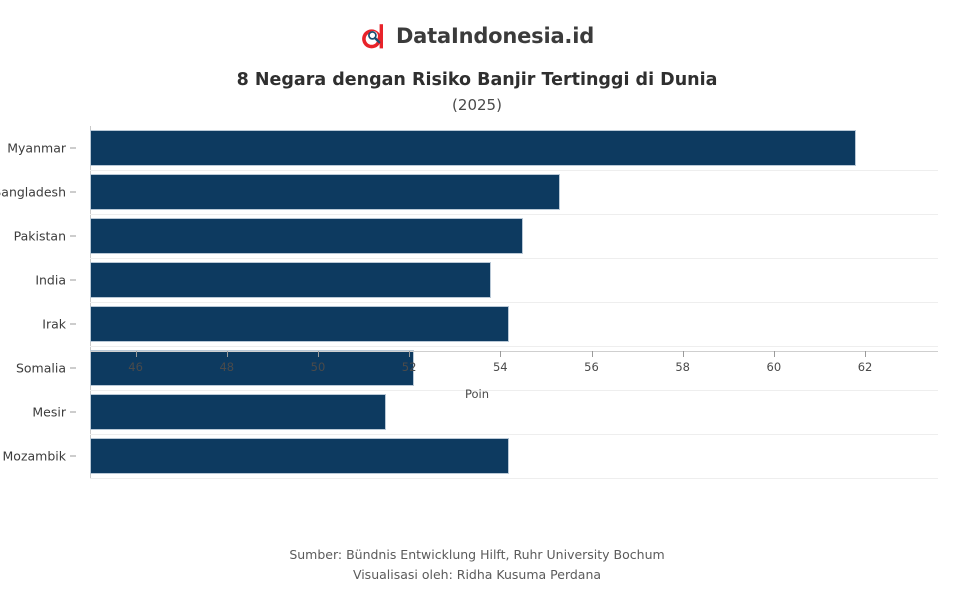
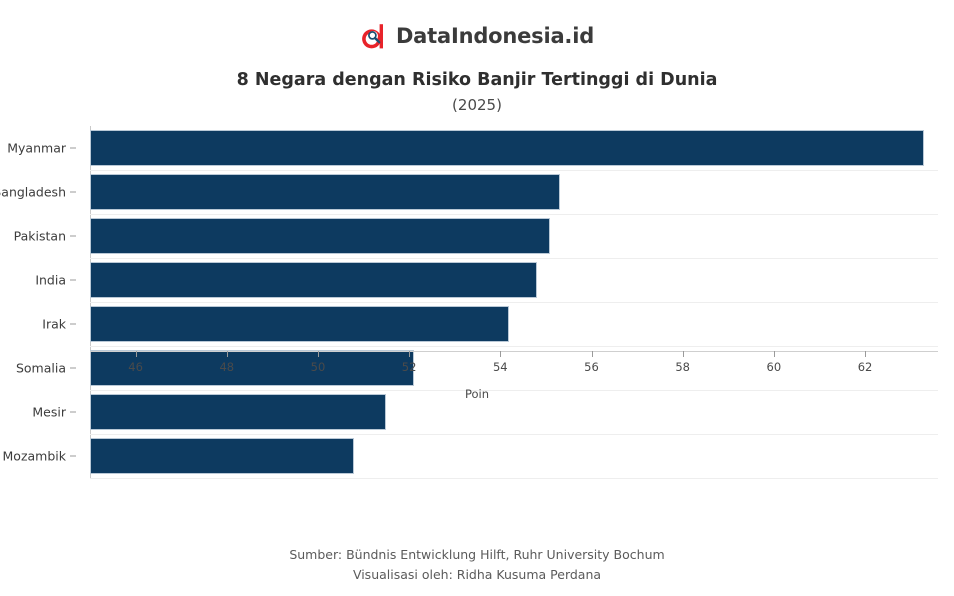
Myanmar: 61.8 -> 63.3
Pakistan: 54.5 -> 55.1
India: 53.8 -> 54.8
Mozambik: 54.2 -> 50.8
